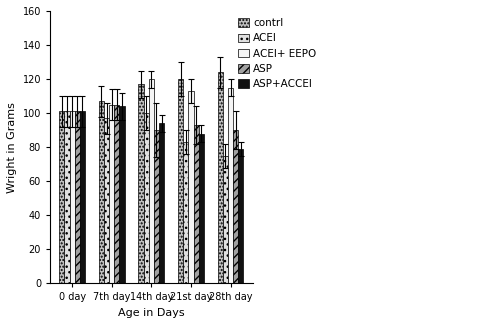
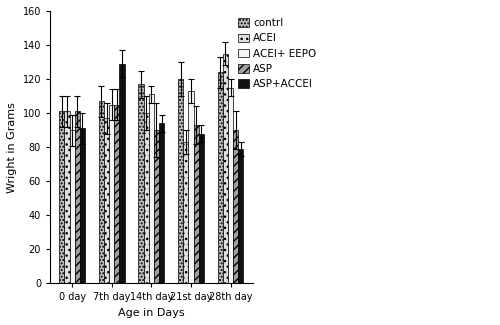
ACEI+ EEPO/0 day: 101 -> 90
ASP+ACCEI/0 day: 101 -> 91
ASP+ACCEI/7th day: 104 -> 129
ACEI+ EEPO/14th day: 120 -> 111
ACEI/28th day: 75 -> 135
